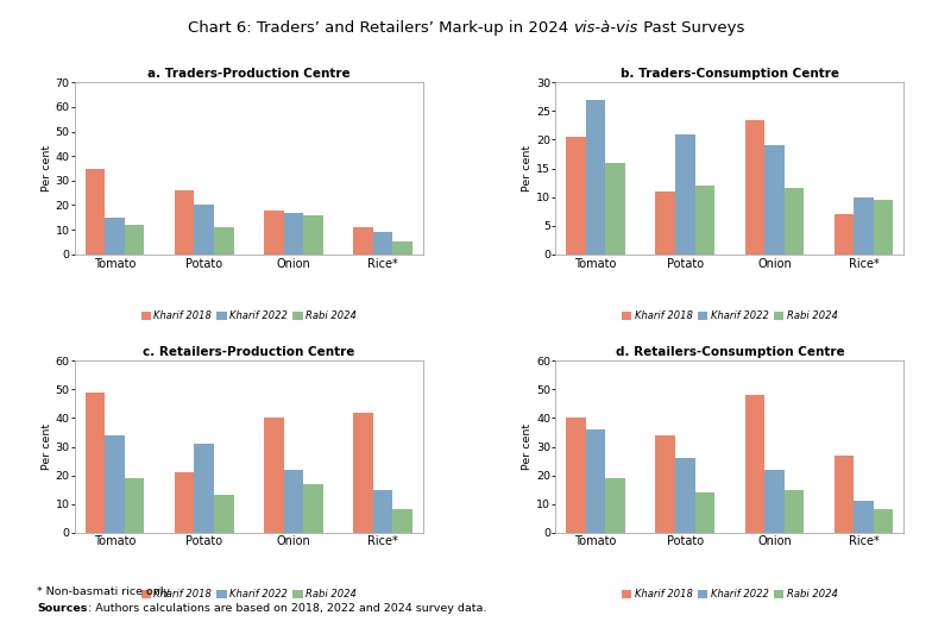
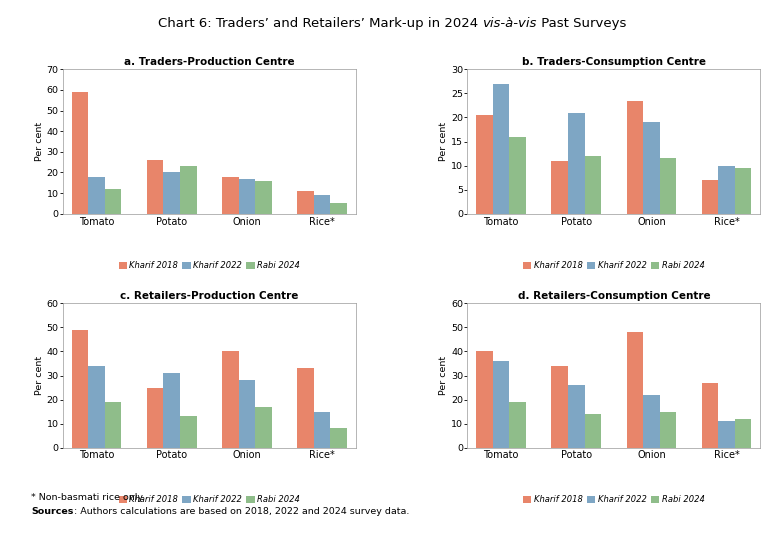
a. Traders-Production Centre/Kharif 2018/Tomato: 35 -> 59
a. Traders-Production Centre/Kharif 2022/Tomato: 15 -> 18
a. Traders-Production Centre/Rabi 2024/Potato: 11 -> 23
c. Retailers-Production Centre/Kharif 2018/Potato: 21 -> 25
c. Retailers-Production Centre/Kharif 2022/Onion: 22 -> 28
c. Retailers-Production Centre/Kharif 2018/Rice*: 42 -> 33
d. Retailers-Consumption Centre/Rabi 2024/Rice*: 8 -> 12
